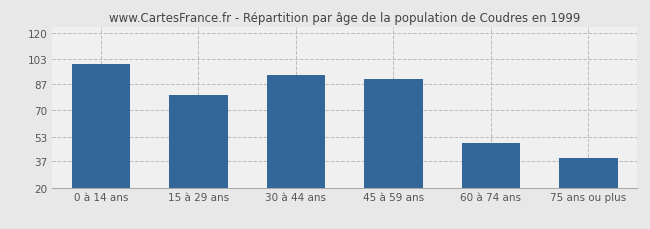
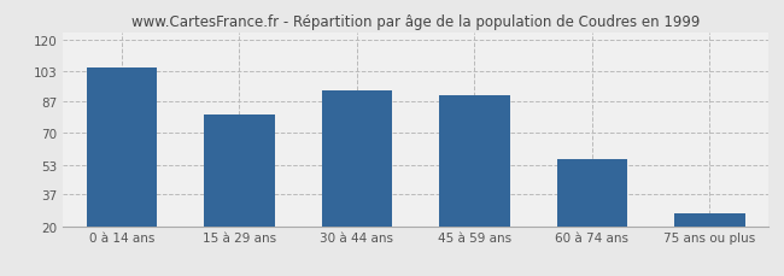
0 à 14 ans: 100 -> 105
60 à 74 ans: 49 -> 56
75 ans ou plus: 39 -> 27
